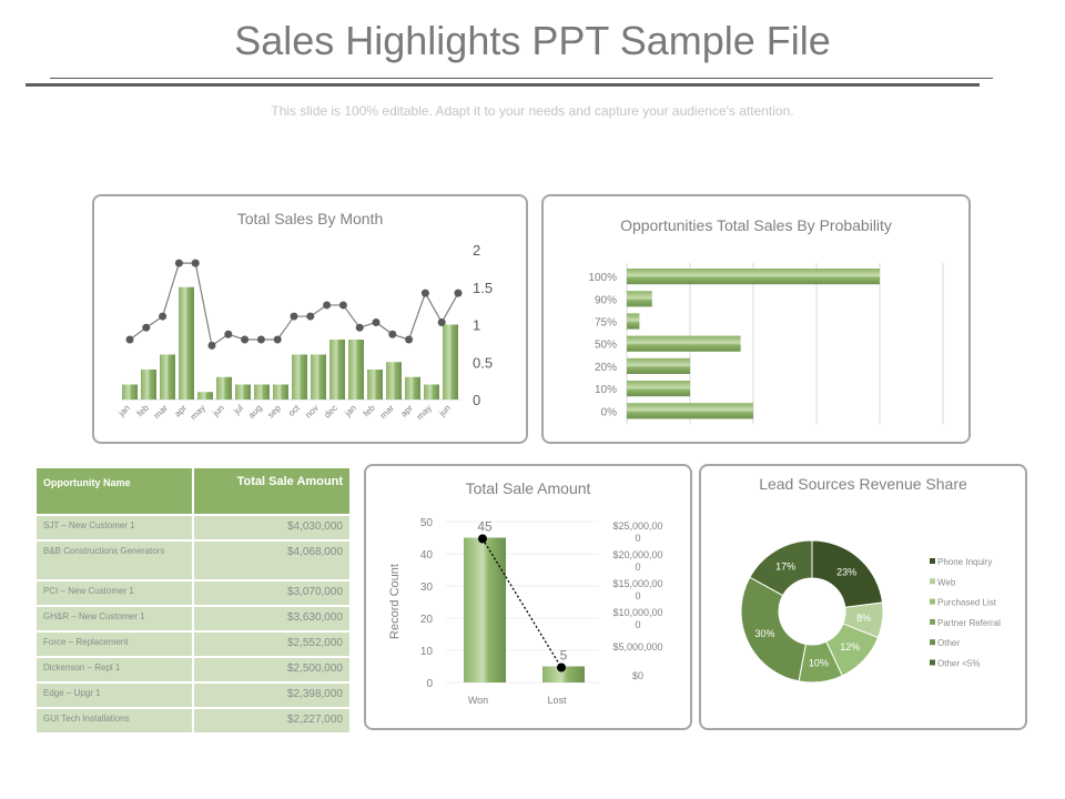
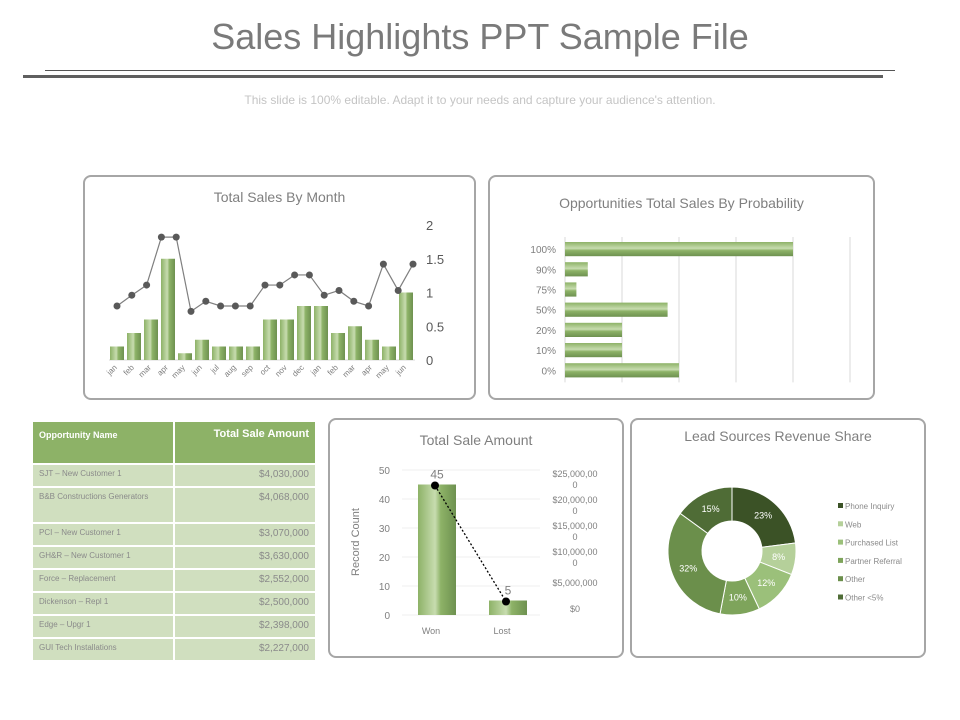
Lead Sources Revenue Share/Other: 30% -> 32%
Lead Sources Revenue Share/Other <5%: 17% -> 15%
